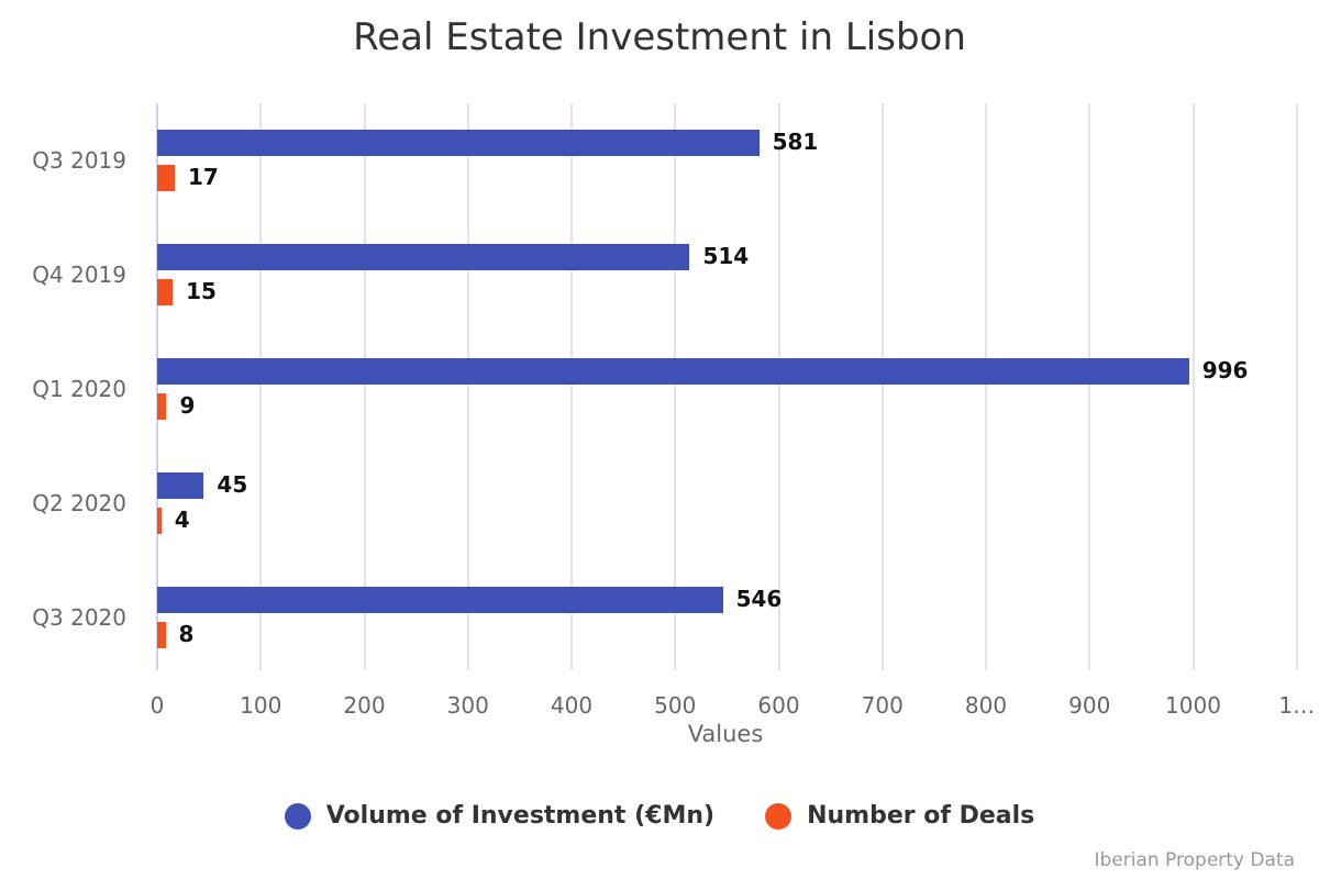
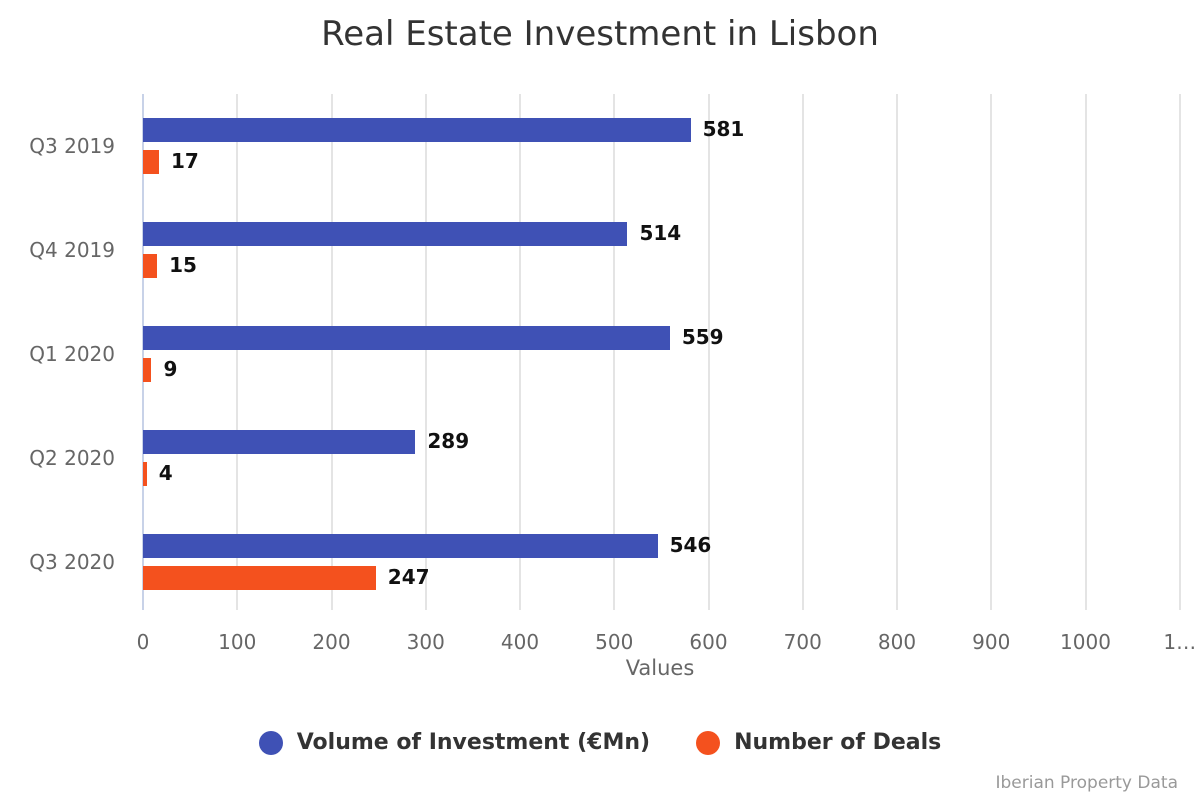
Volume of Investment (€Mn)/Q1 2020: 996 -> 559
Volume of Investment (€Mn)/Q2 2020: 45 -> 289
Number of Deals/Q3 2020: 8 -> 247
